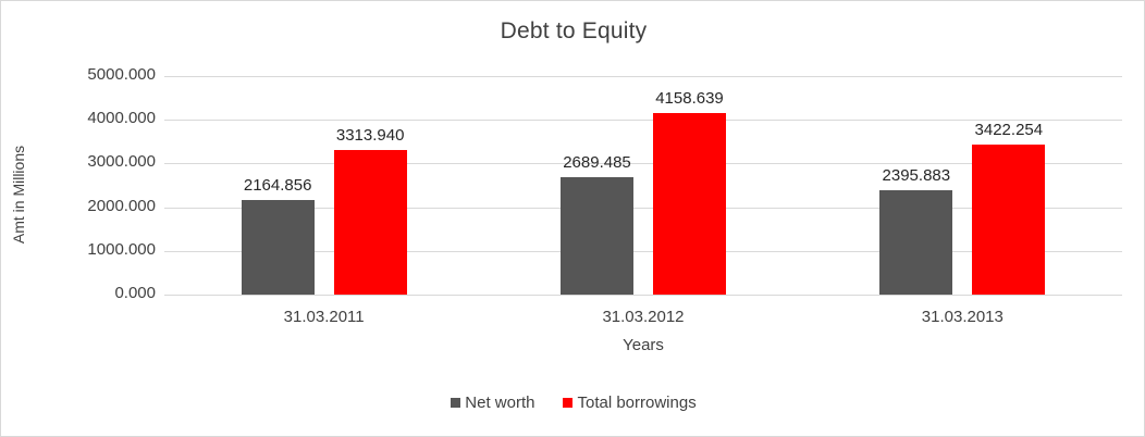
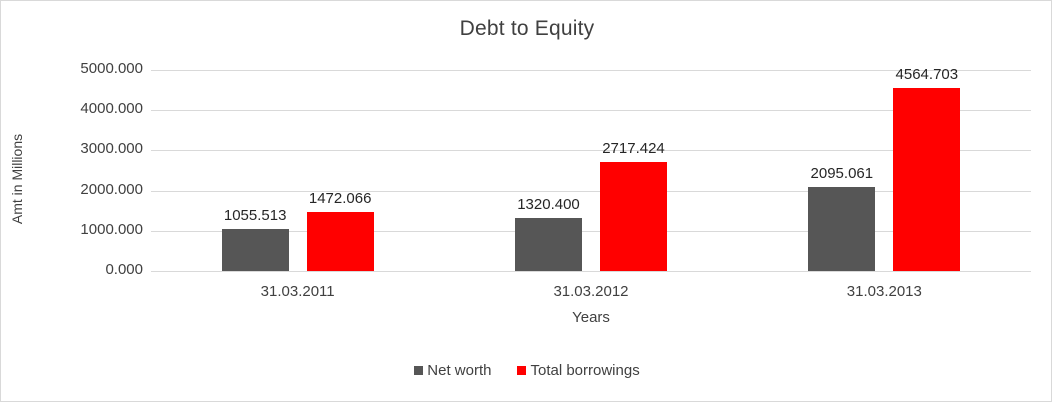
Net worth/31.03.2011: 2164.856 -> 1055.513
Total borrowings/31.03.2011: 3313.940 -> 1472.066
Net worth/31.03.2012: 2689.485 -> 1320.400
Total borrowings/31.03.2012: 4158.639 -> 2717.424
Net worth/31.03.2013: 2395.883 -> 2095.061
Total borrowings/31.03.2013: 3422.254 -> 4564.703
